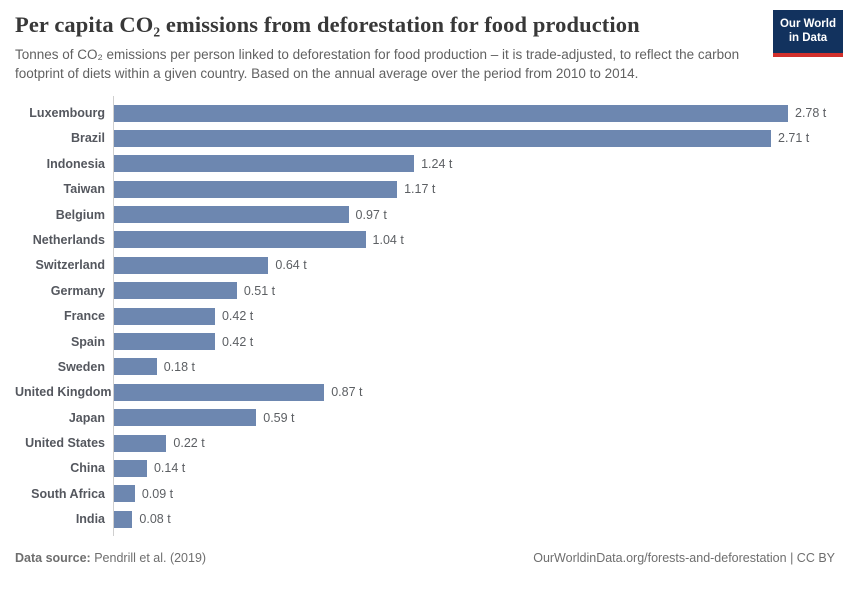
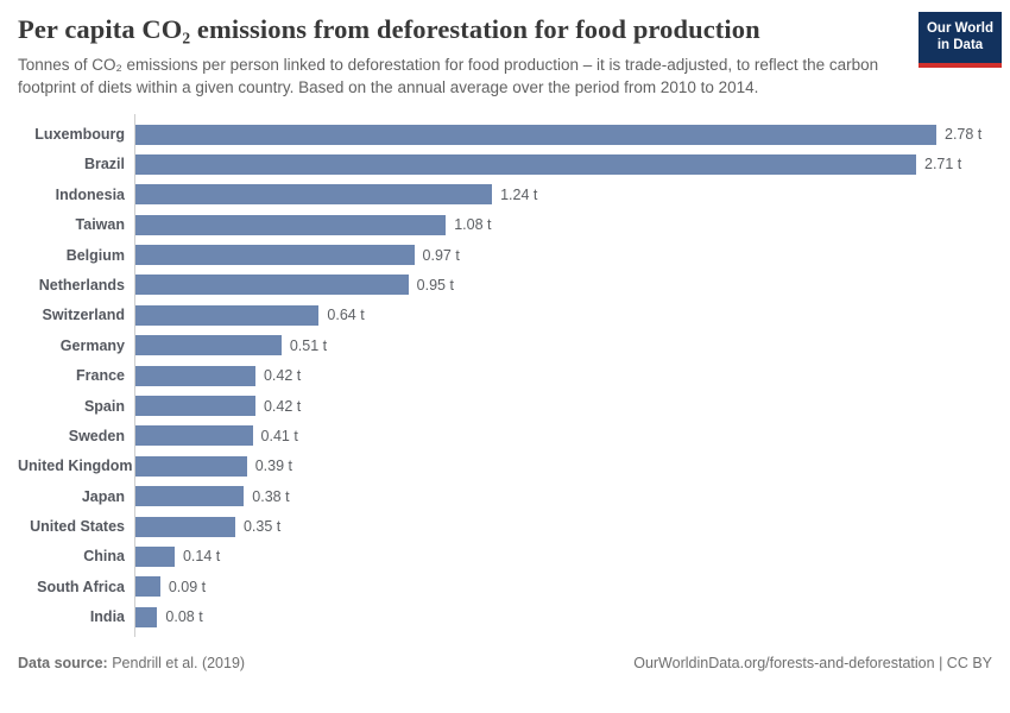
Taiwan: 1.17 -> 1.08
Netherlands: 1.04 -> 0.95
Sweden: 0.18 -> 0.41
United Kingdom: 0.87 -> 0.39
Japan: 0.59 -> 0.38
United States: 0.22 -> 0.35
